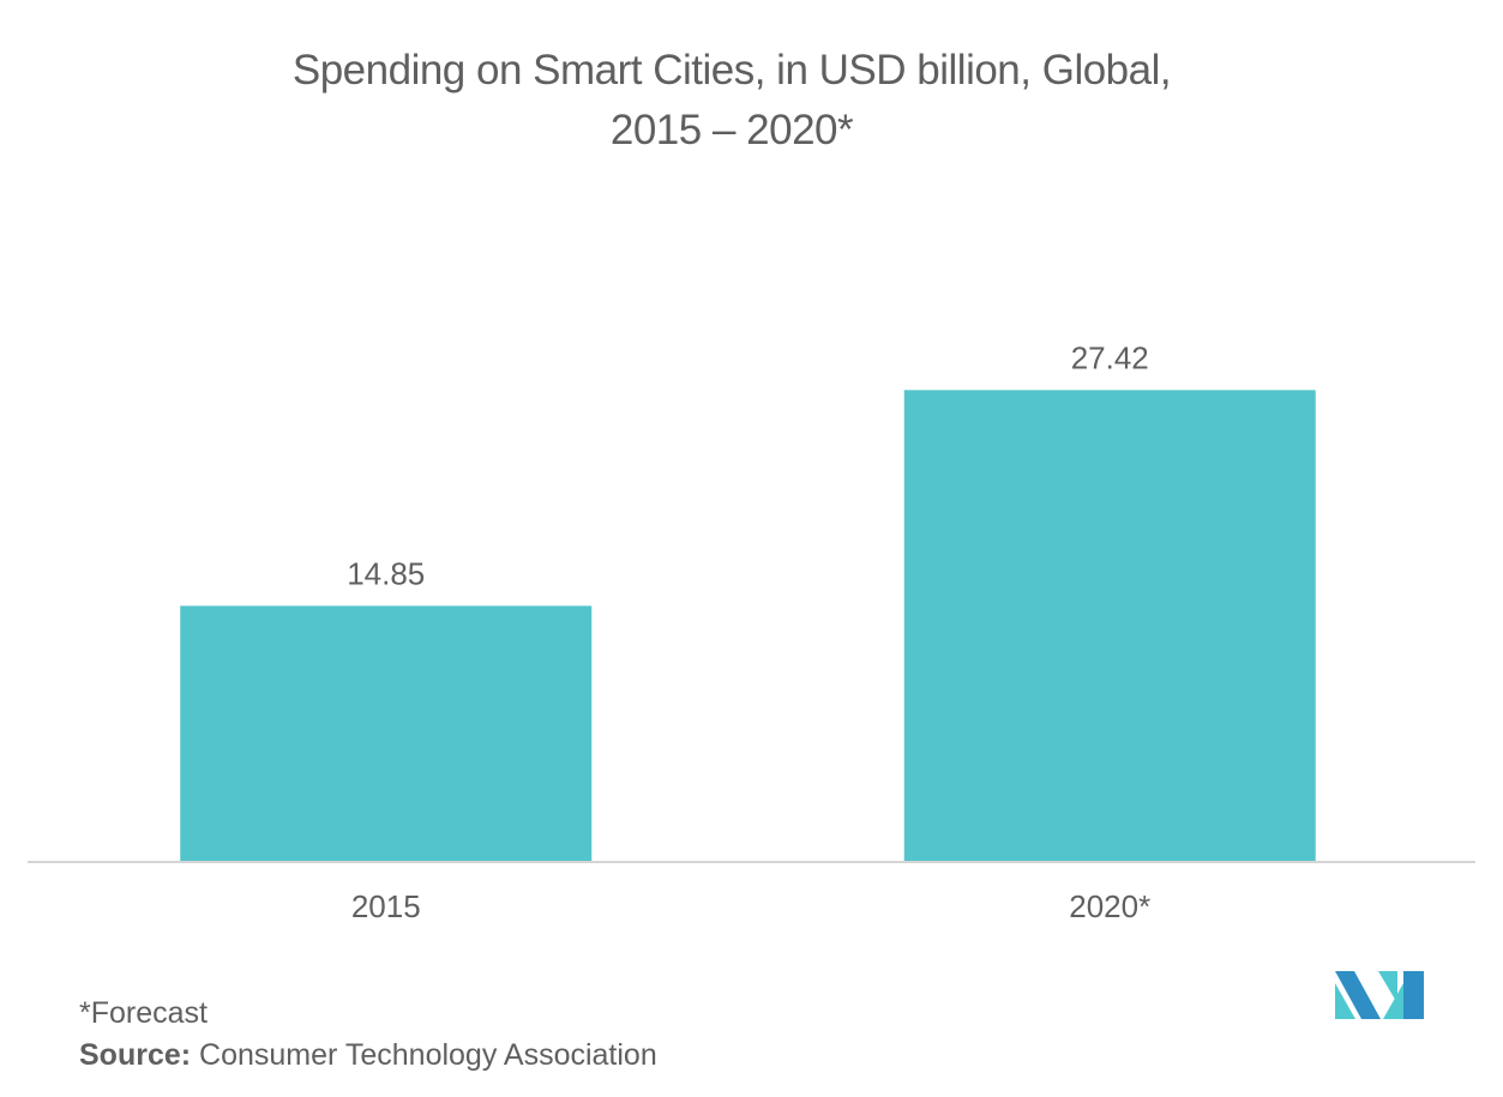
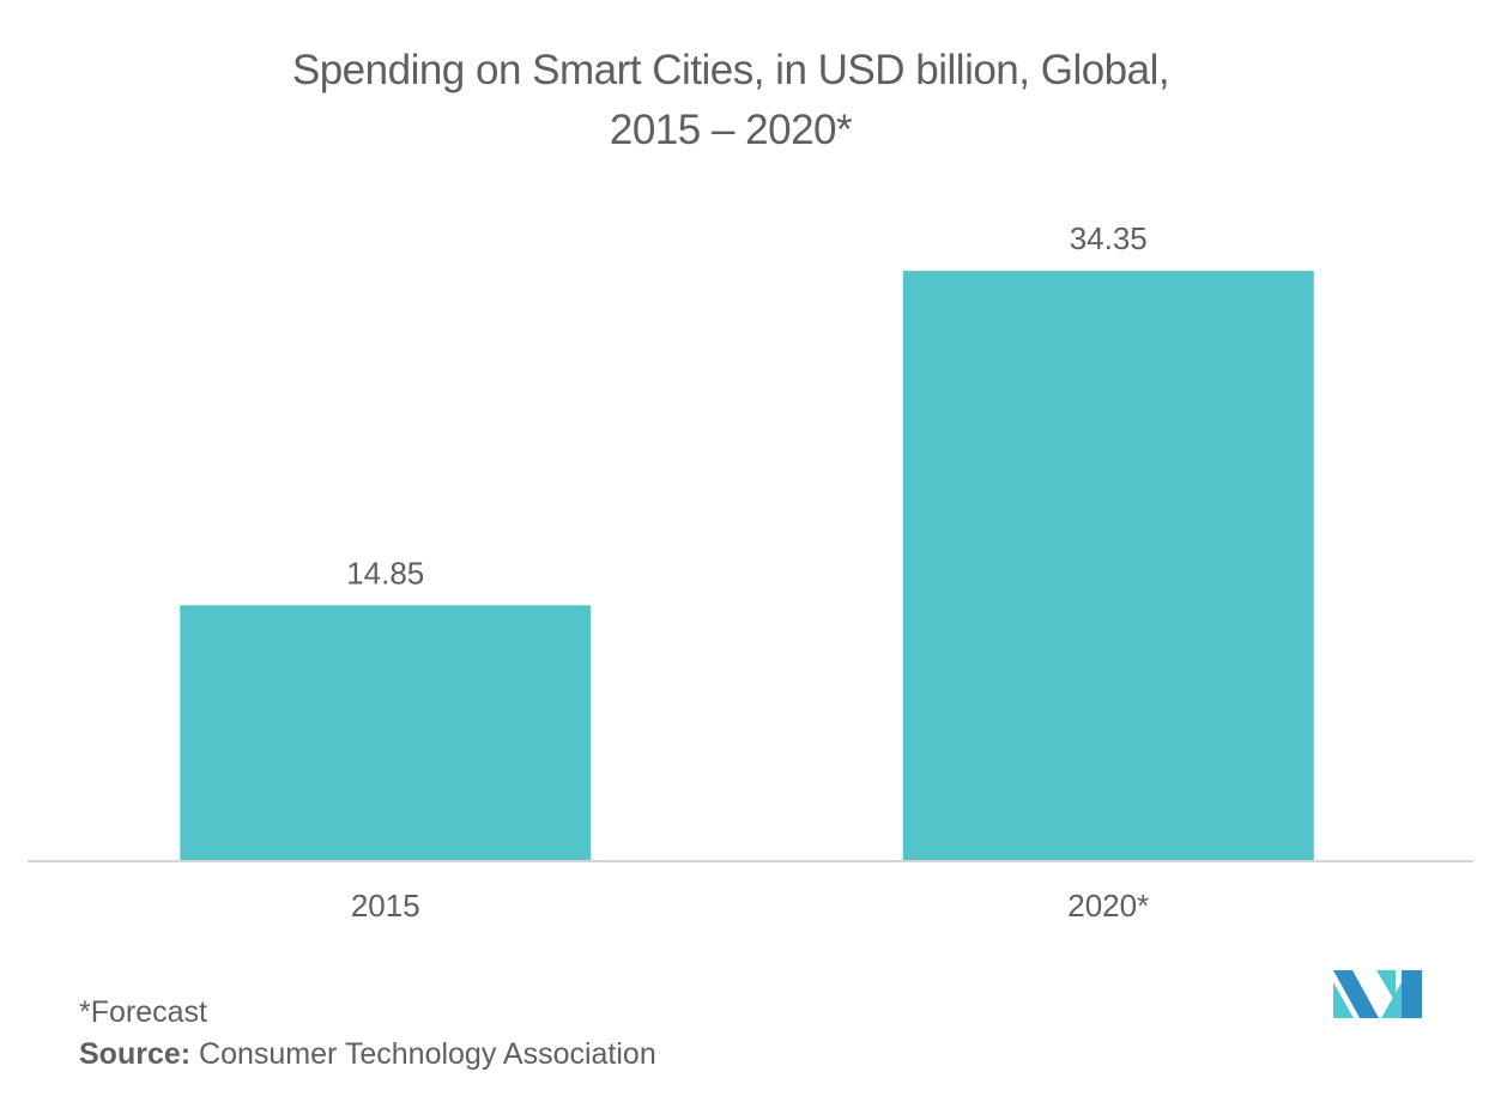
2020*: 27.42 -> 34.35
